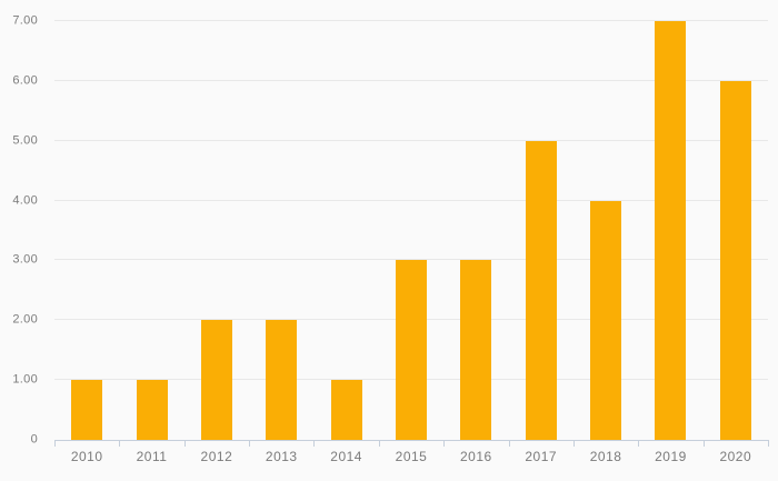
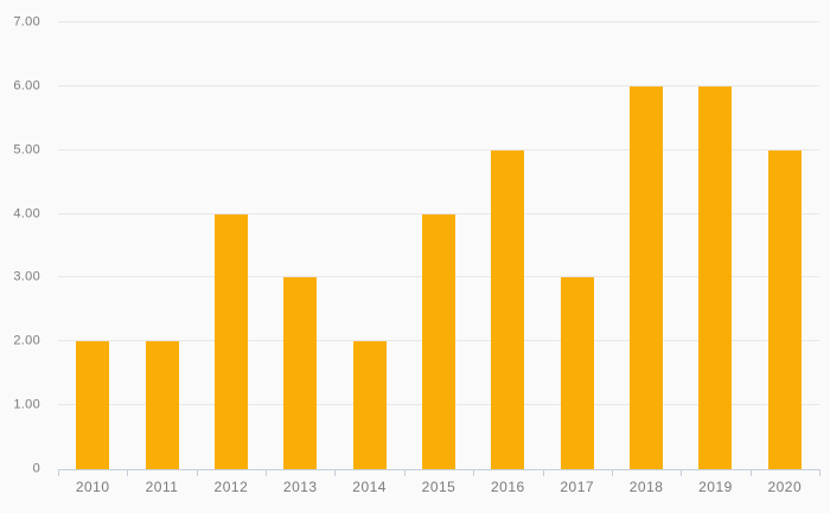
2010: 1 -> 2
2011: 1 -> 2
2012: 2 -> 4
2013: 2 -> 3
2014: 1 -> 2
2015: 3 -> 4
2016: 3 -> 5
2017: 5 -> 3
2018: 4 -> 6
2019: 7 -> 6
2020: 6 -> 5
